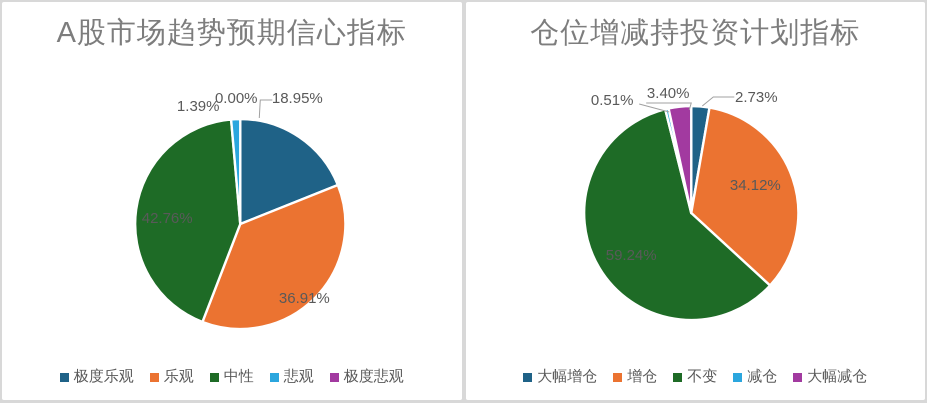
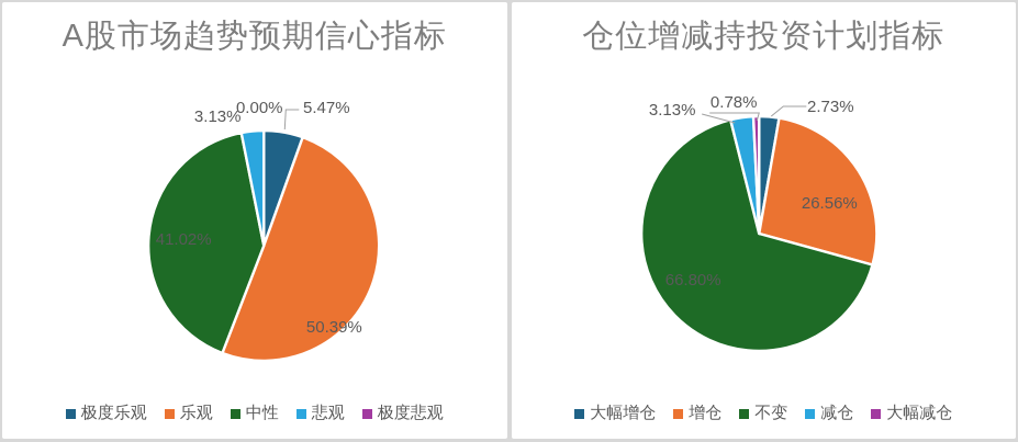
A股市场趋势预期信心指标/极度乐观: 18.95% -> 5.47%
A股市场趋势预期信心指标/乐观: 36.91% -> 50.39%
A股市场趋势预期信心指标/中性: 42.76% -> 41.02%
A股市场趋势预期信心指标/悲观: 1.39% -> 3.13%
仓位增减持投资计划指标/增仓: 34.12% -> 26.56%
仓位增减持投资计划指标/不变: 59.24% -> 66.80%
仓位增减持投资计划指标/减仓: 0.51% -> 3.13%
仓位增减持投资计划指标/大幅减仓: 3.40% -> 0.78%
